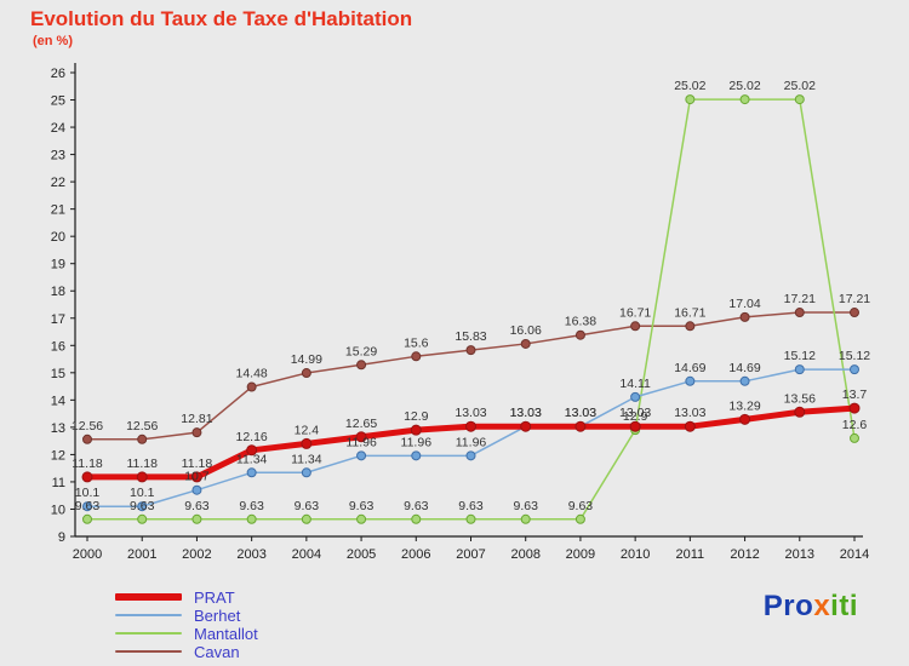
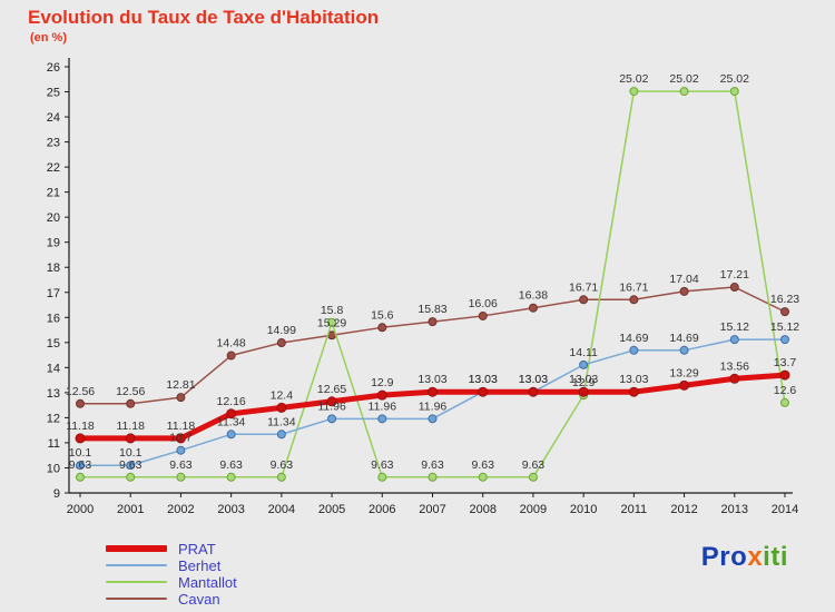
Mantallot/2005: 9.63 -> 15.8
Cavan/2014: 17.21 -> 16.23
